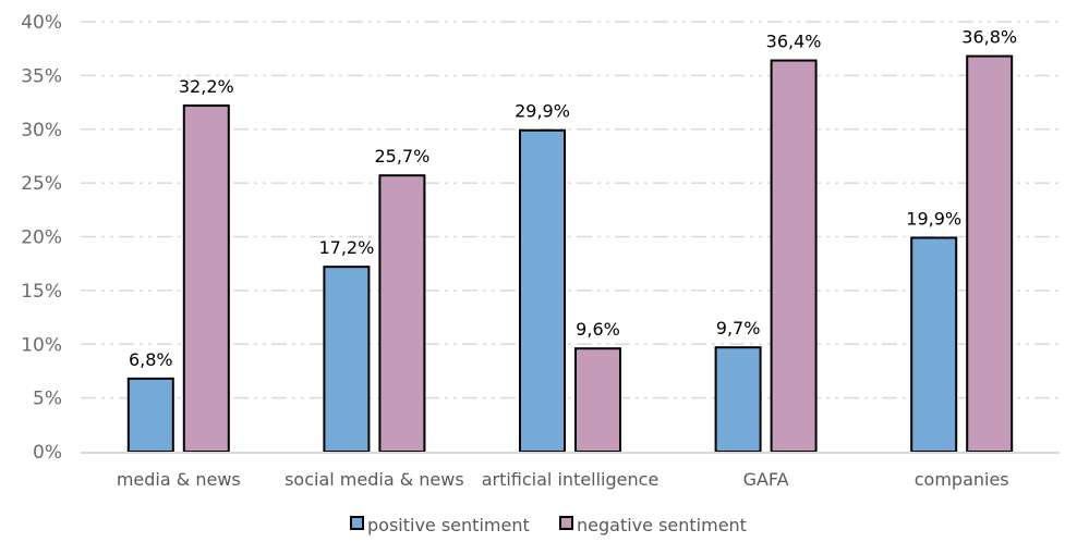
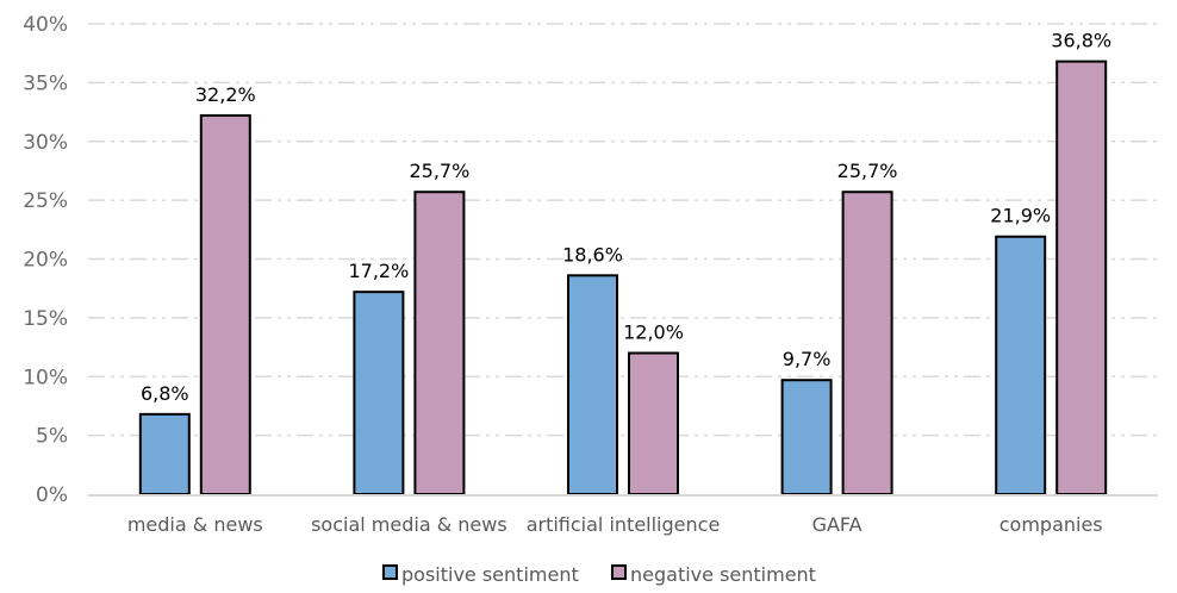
positive sentiment/artificial intelligence: 29,9% -> 18,6%
negative sentiment/artificial intelligence: 9,6% -> 12,0%
negative sentiment/GAFA: 36,4% -> 25,7%
positive sentiment/companies: 19,9% -> 21,9%
